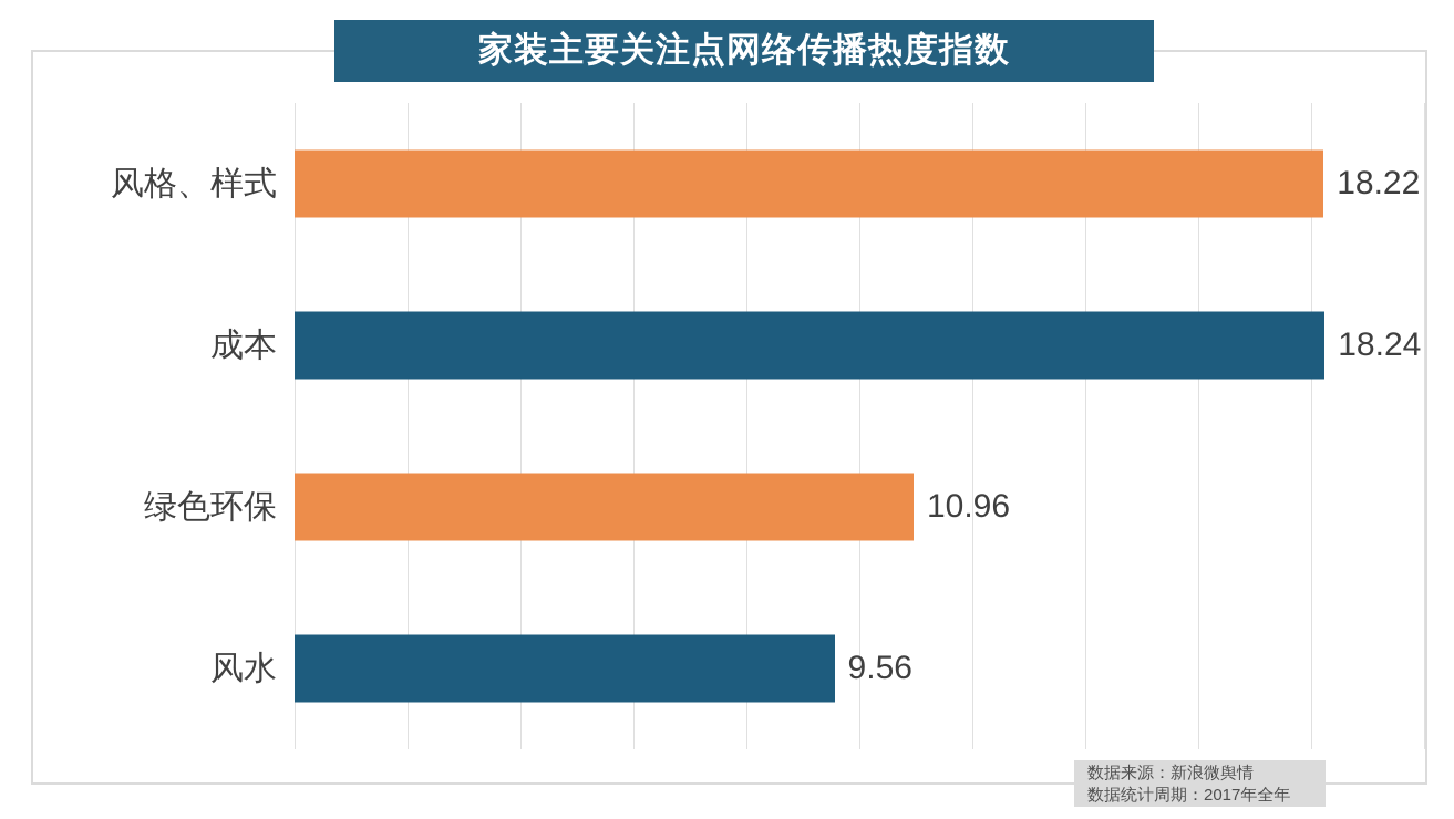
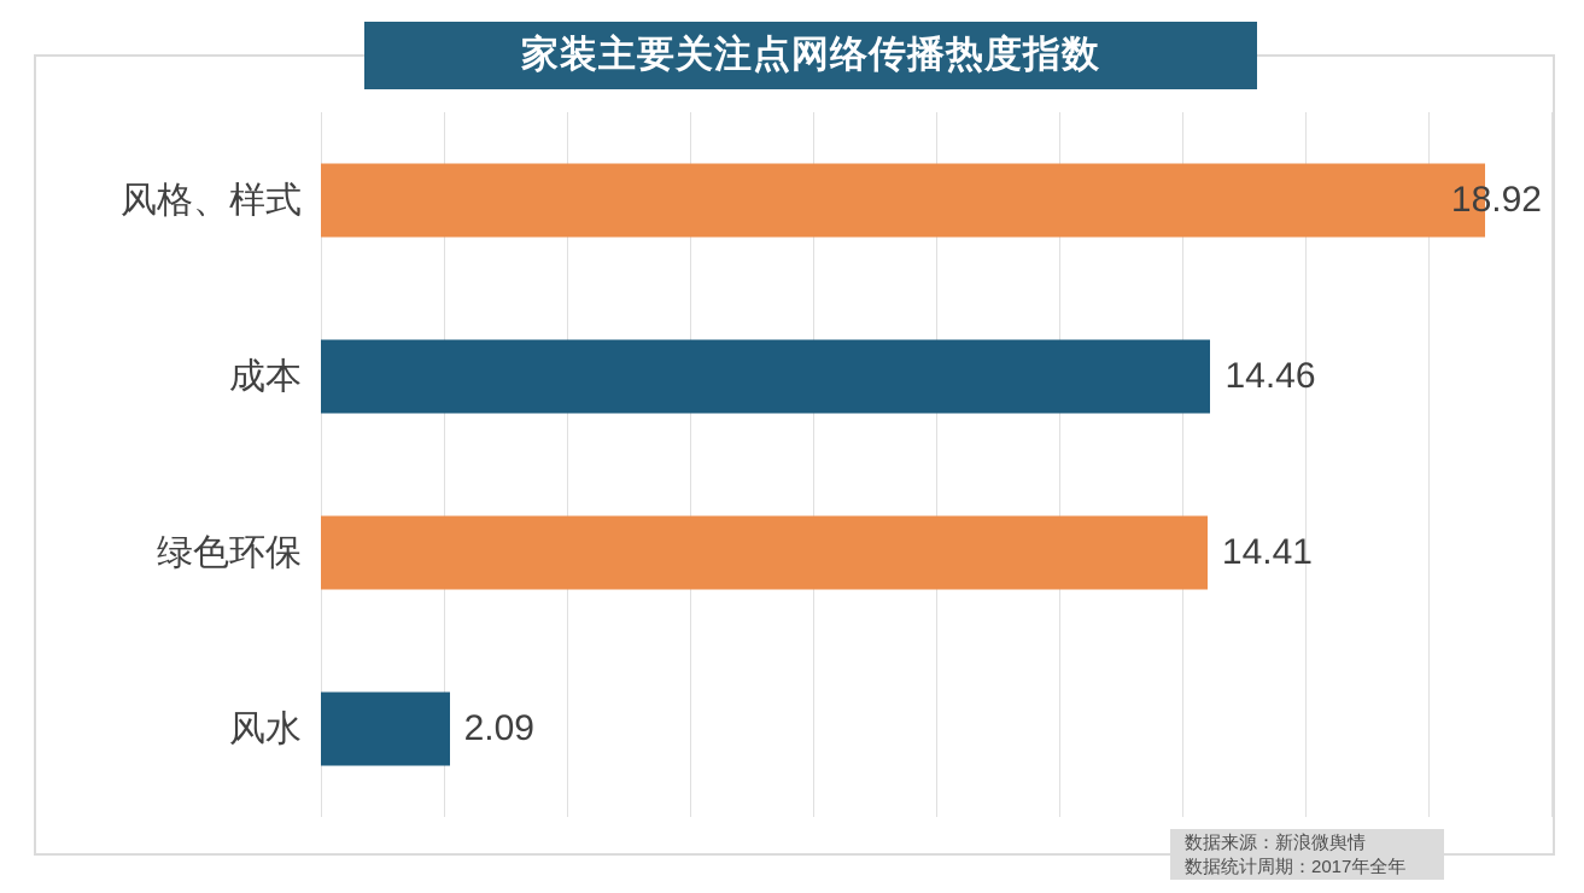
风格、样式: 18.22 -> 18.92
成本: 18.24 -> 14.46
绿色环保: 10.96 -> 14.41
风水: 9.56 -> 2.09
